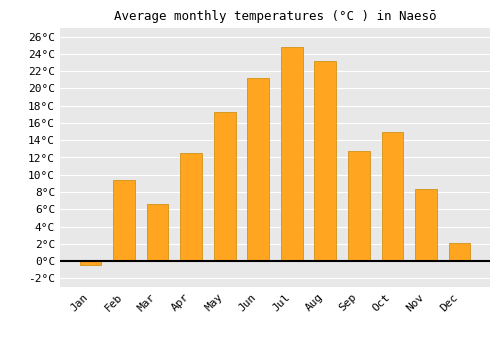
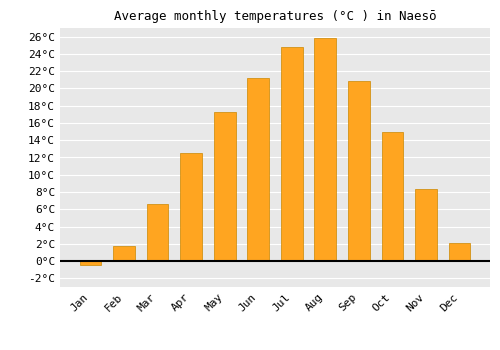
Feb: 9.4°C -> 1.7°C
Aug: 23.2°C -> 25.8°C
Sep: 12.8°C -> 20.9°C
